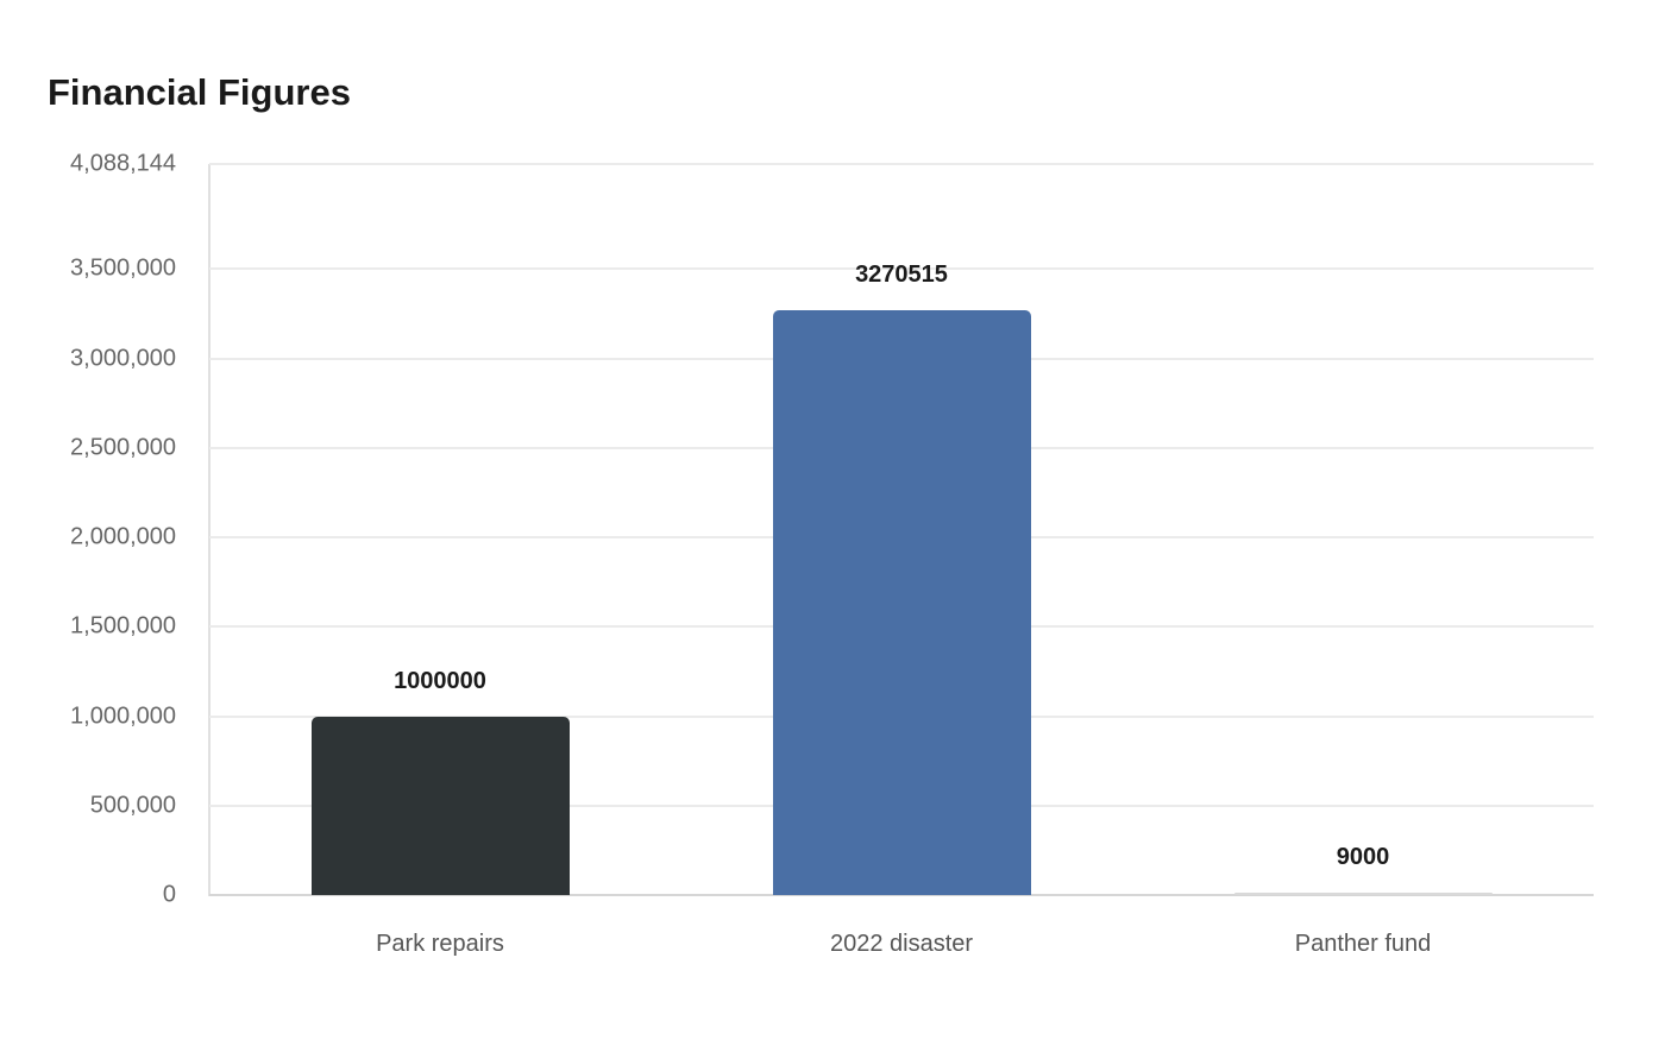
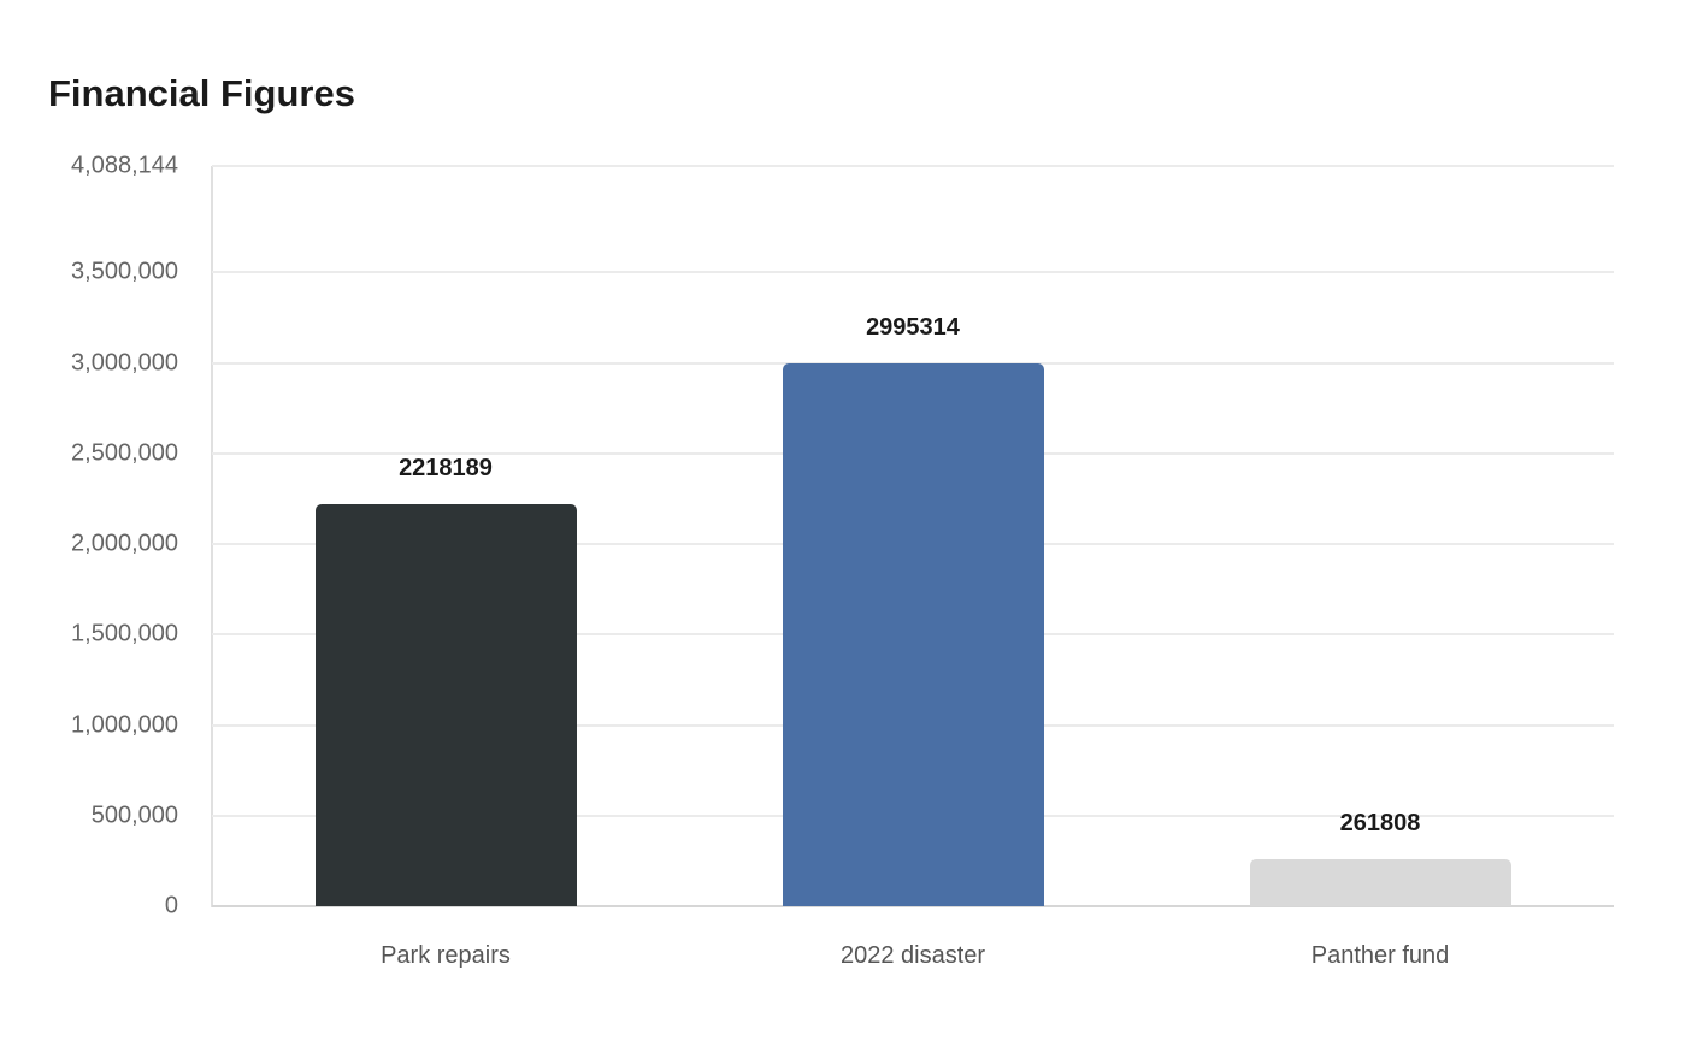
Park repairs: 1000000 -> 2218189
2022 disaster: 3270515 -> 2995314
Panther fund: 9000 -> 261808
